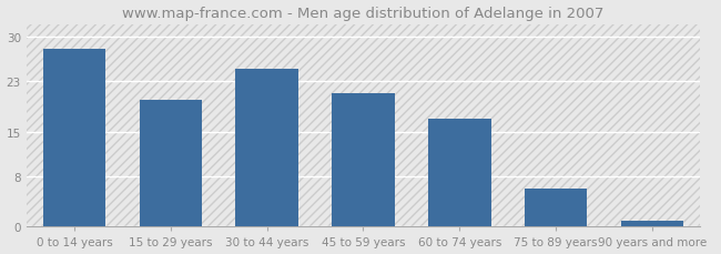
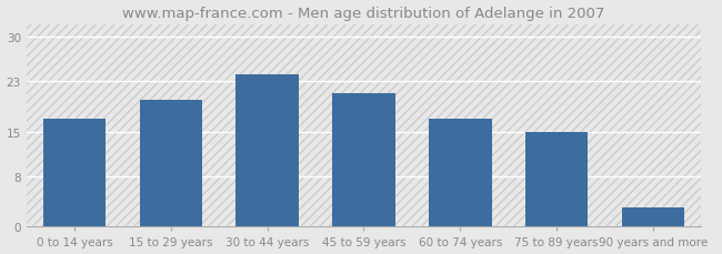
0 to 14 years: 28 -> 17
30 to 44 years: 25 -> 24
75 to 89 years: 6 -> 15
90 years and more: 1 -> 3
